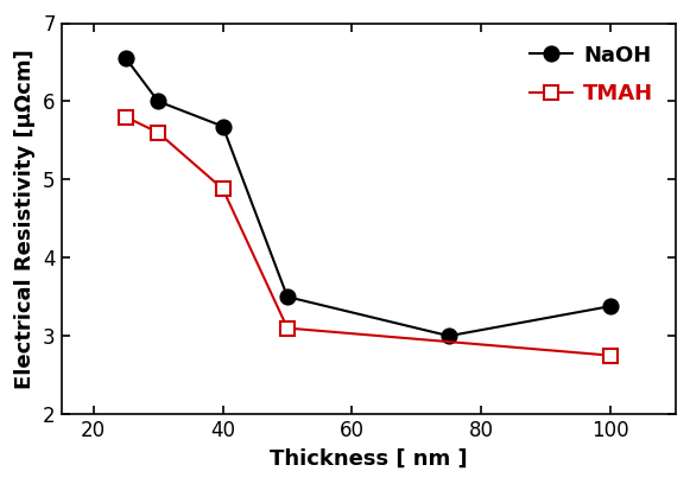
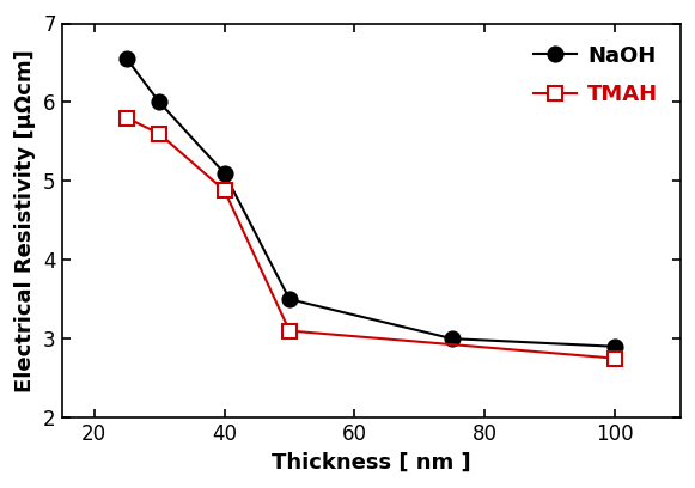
NaOH/40: 5.68 -> 5.10
NaOH/100: 3.38 -> 2.90
